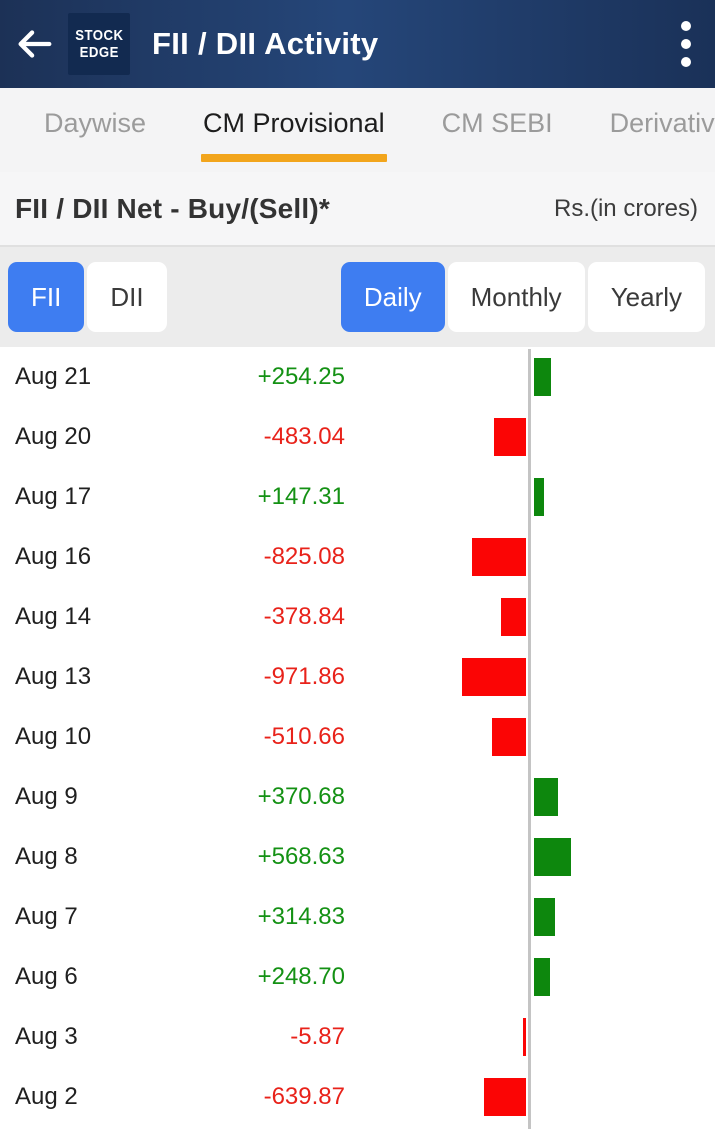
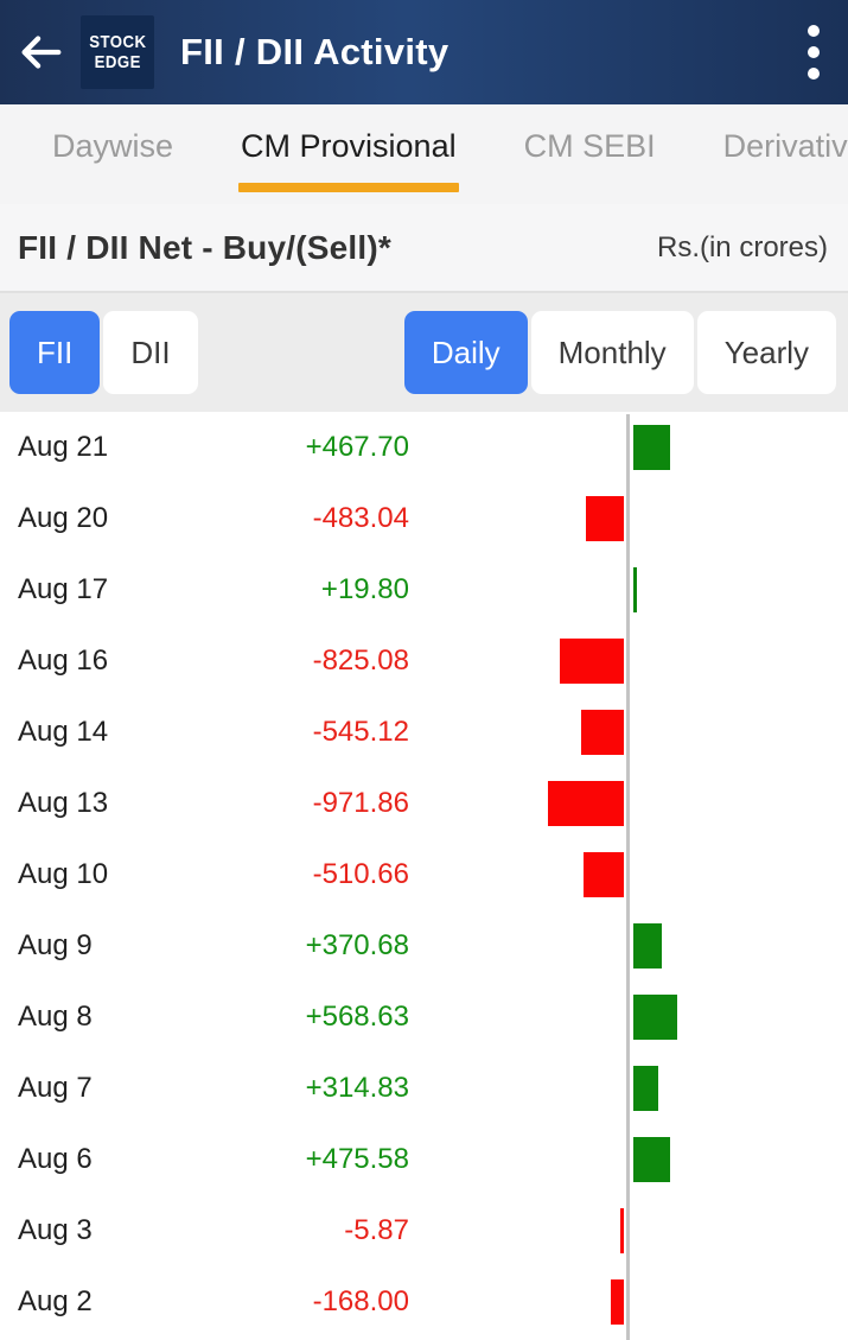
Aug 21: +254.25 -> +467.70
Aug 17: +147.31 -> +19.80
Aug 14: -378.84 -> -545.12
Aug 6: +248.70 -> +475.58
Aug 2: -639.87 -> -168.00
